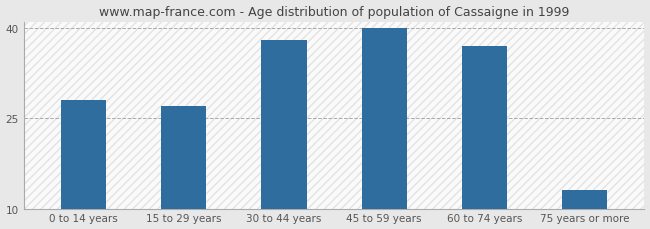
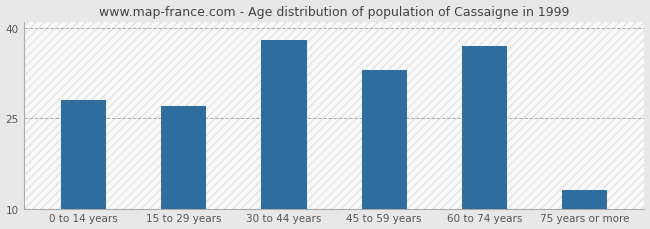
45 to 59 years: 40 -> 33
